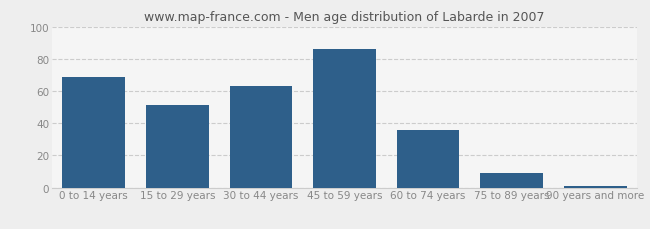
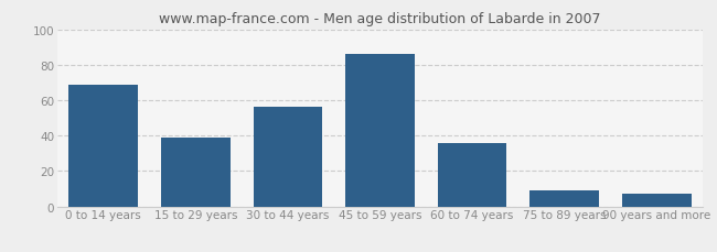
15 to 29 years: 51 -> 39
30 to 44 years: 63 -> 56
90 years and more: 1 -> 7
